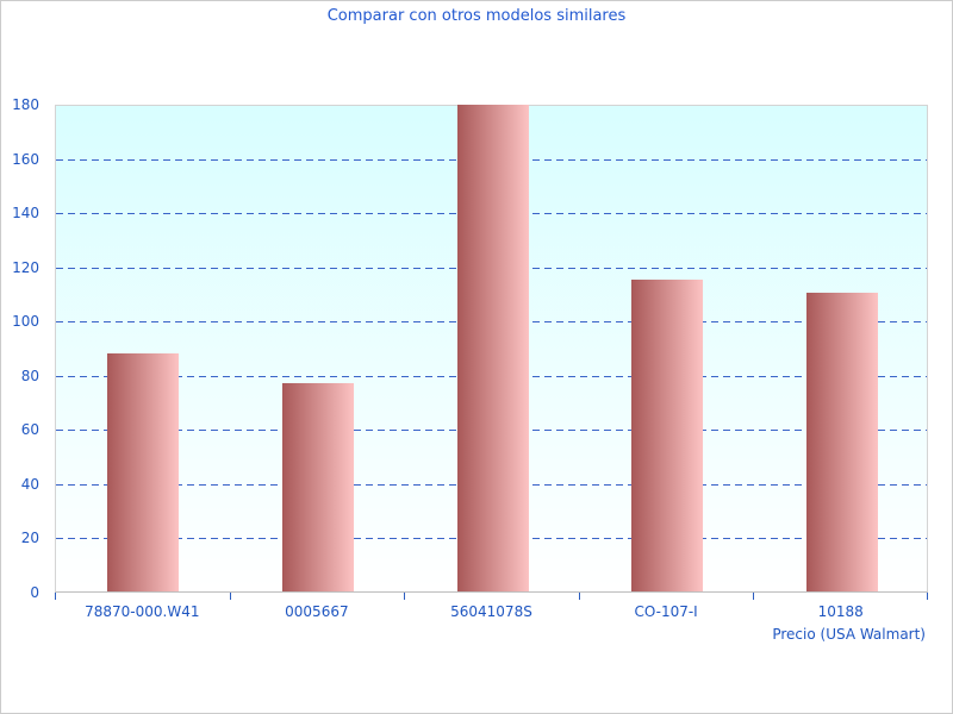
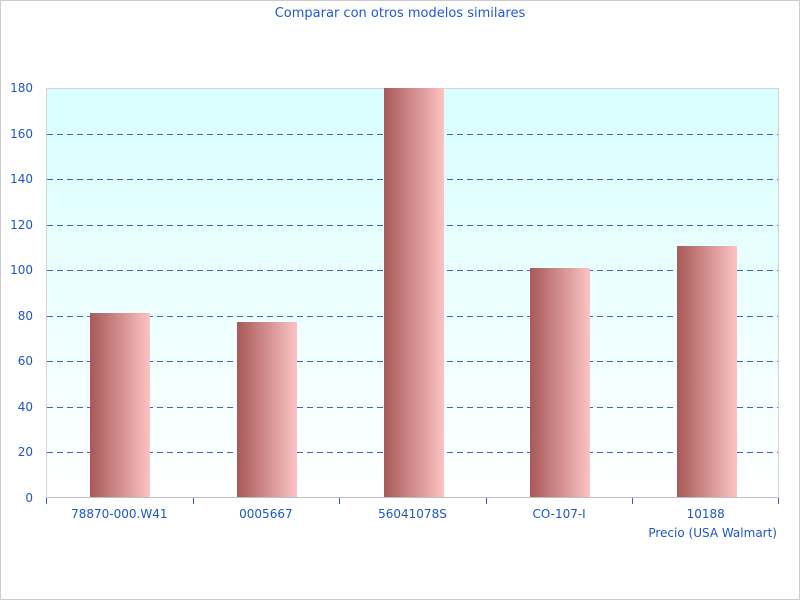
78870-000.W41: 88 -> 81
CO-107-I: 115 -> 100
